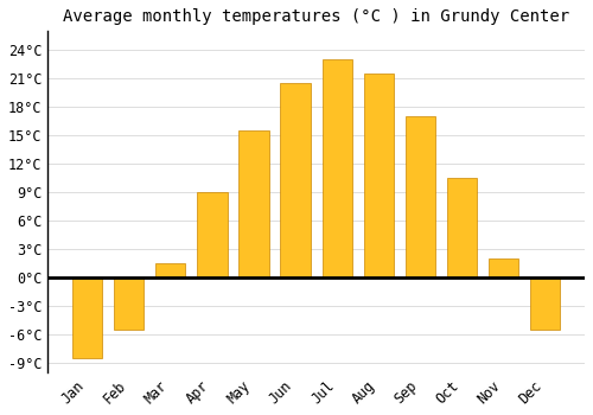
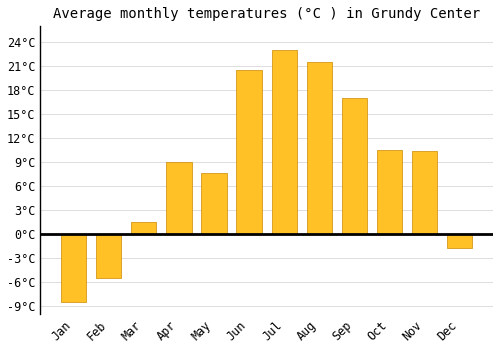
May: 15.5°C -> 7.6°C
Nov: 2.0°C -> 10.4°C
Dec: -5.5°C -> -1.8°C
